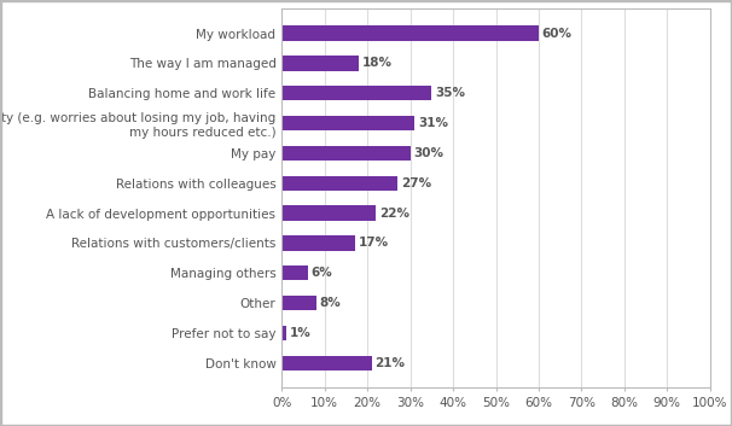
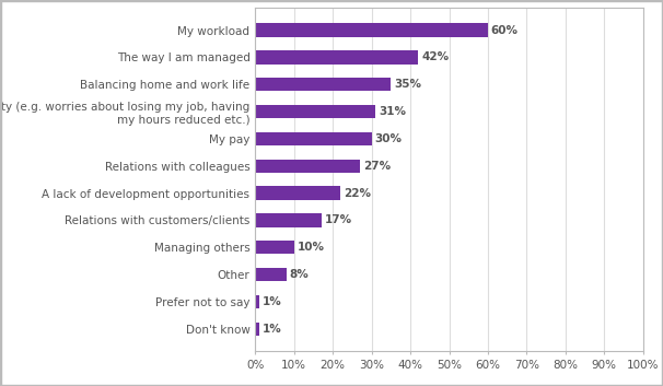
The way I am managed: 18% -> 42%
Managing others: 6% -> 10%
Don't know: 21% -> 1%
